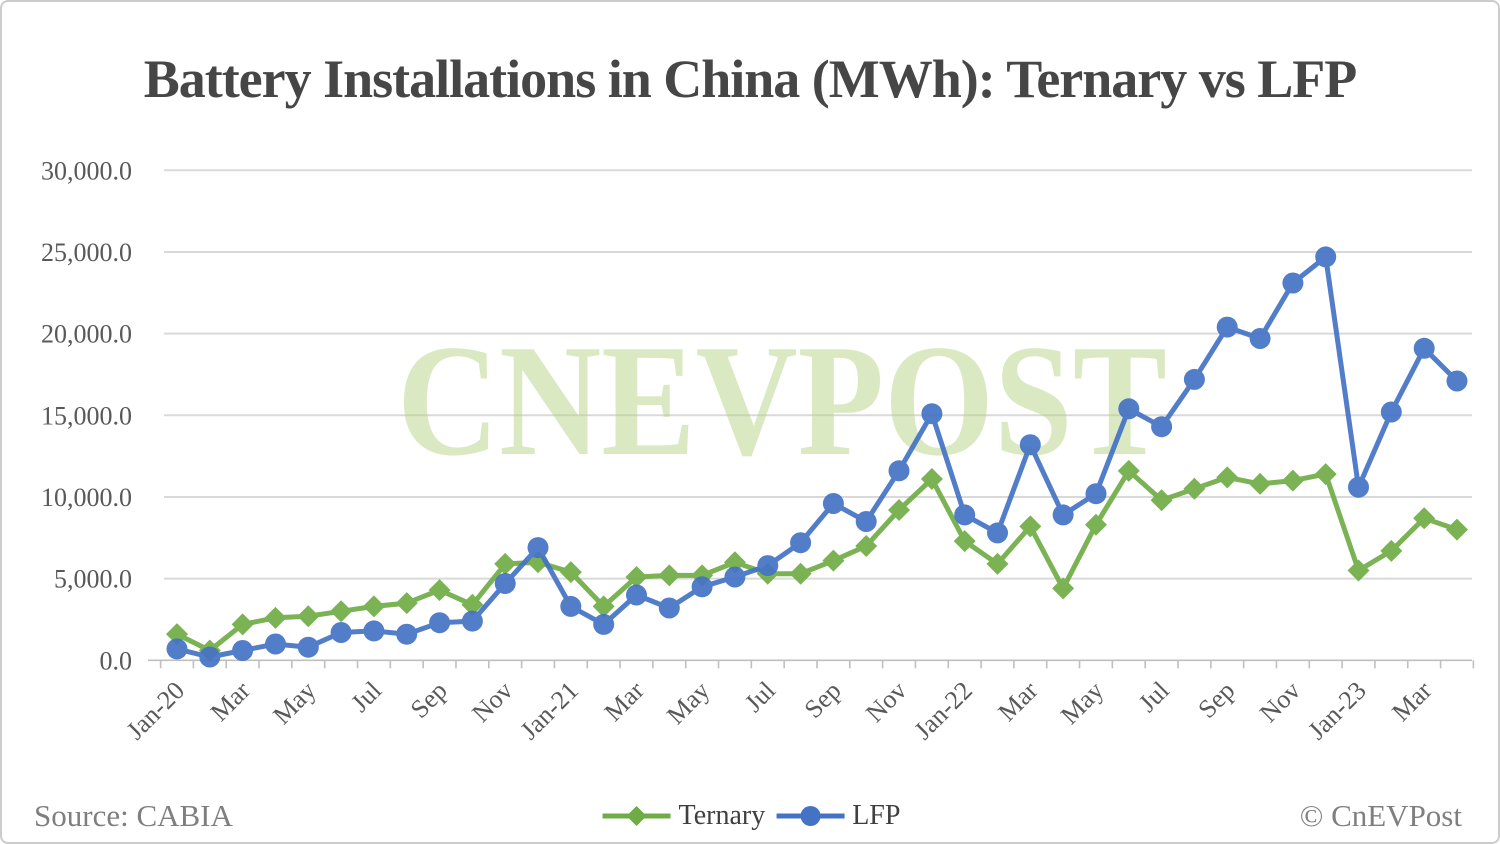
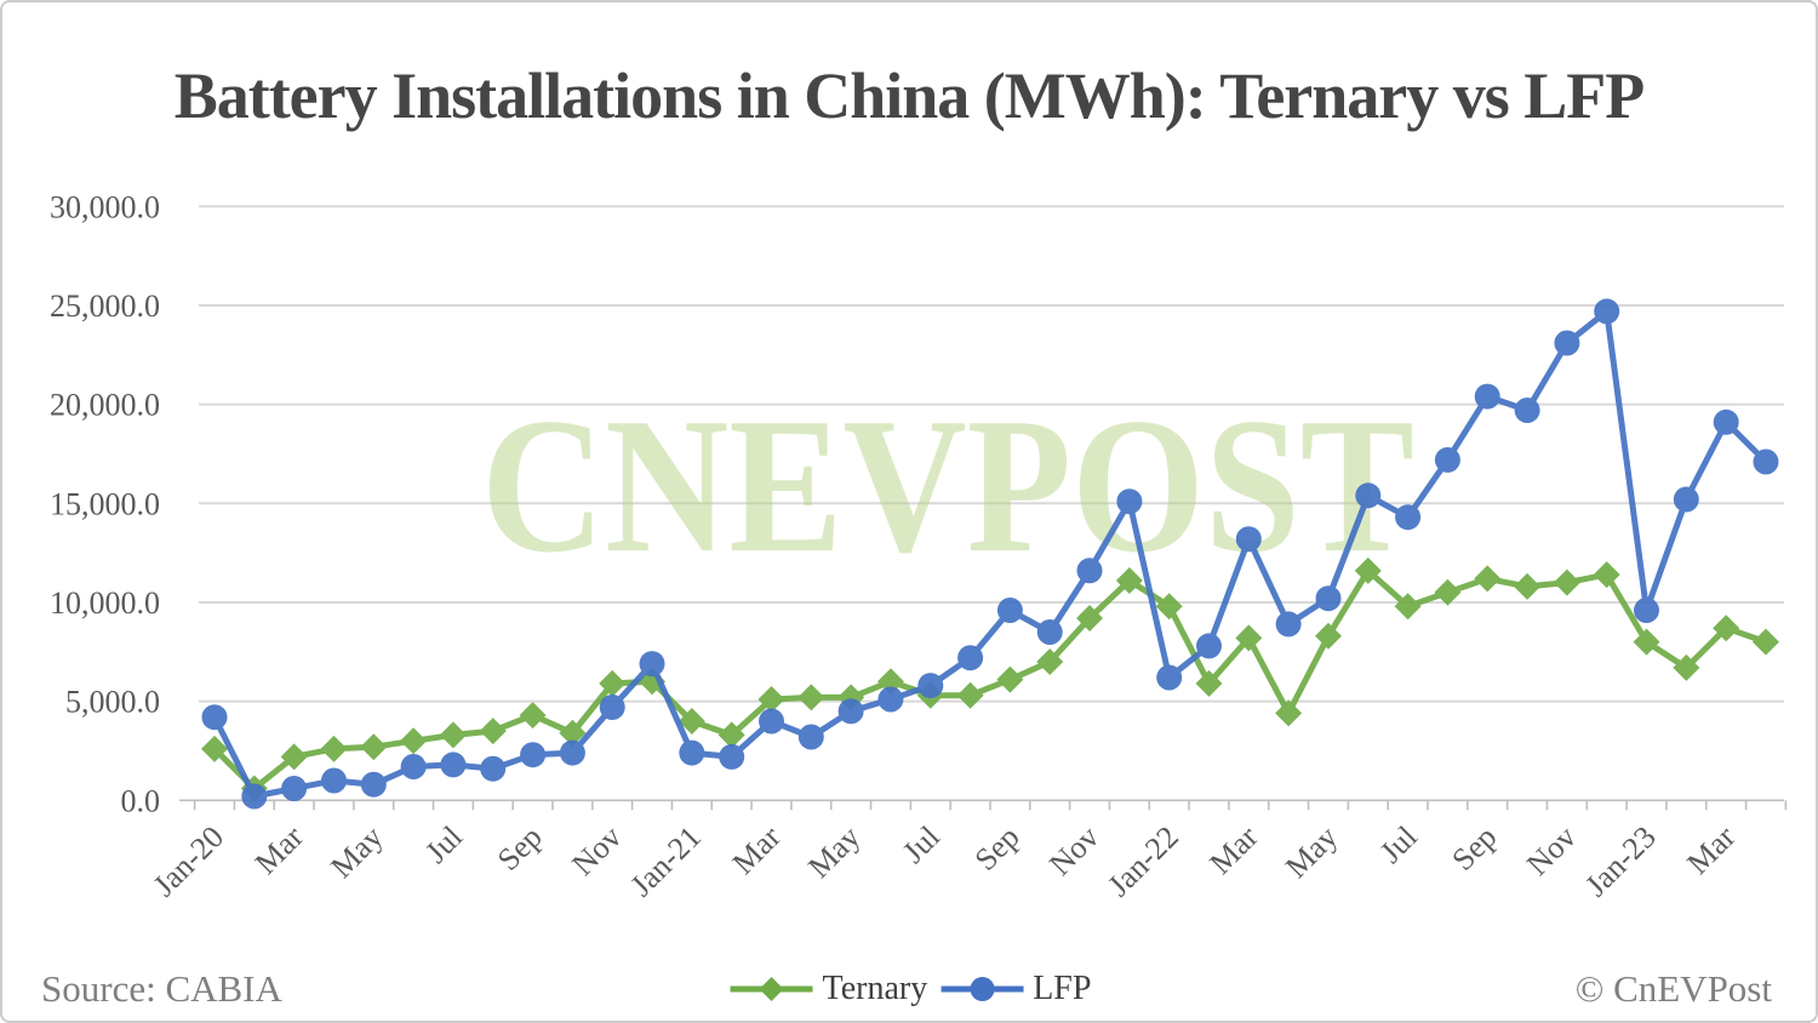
Ternary/Jan-20: 1600 -> 2600
LFP/Jan-20: 700 -> 4200
Ternary/Jan-21: 5400 -> 4000
LFP/Jan-21: 3300 -> 2400
Ternary/Jan-22: 7300 -> 9800
LFP/Jan-22: 8900 -> 6200
Ternary/Jan-23: 5500 -> 8000
LFP/Jan-23: 10600 -> 9600
